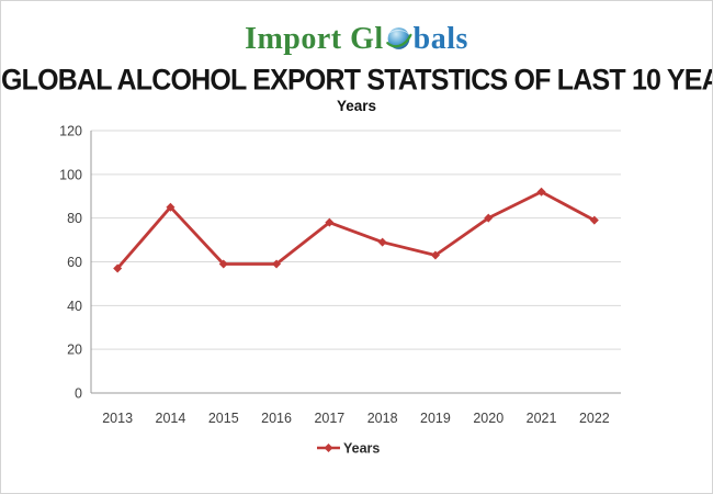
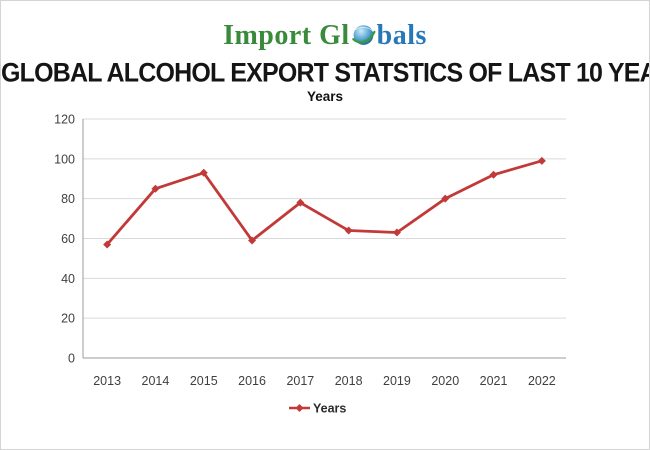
2015: 59 -> 93
2018: 69 -> 64
2022: 79 -> 99
